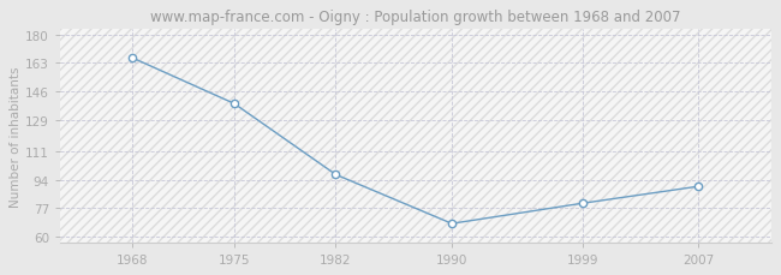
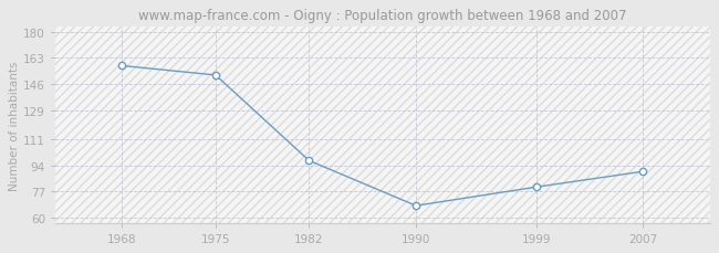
1968: 166 -> 158
1975: 139 -> 152
